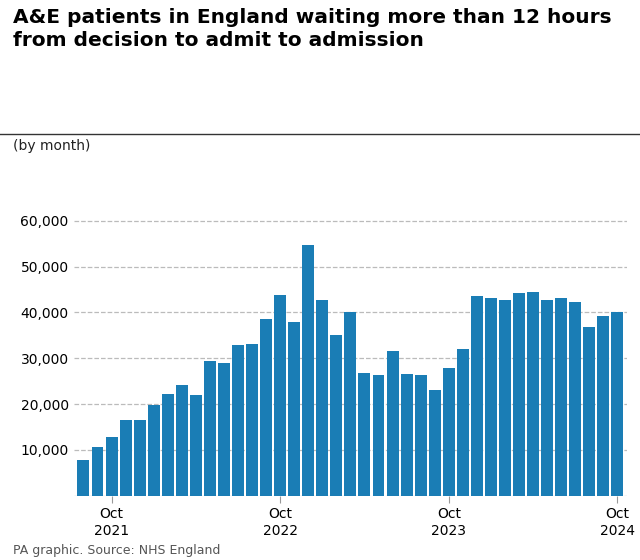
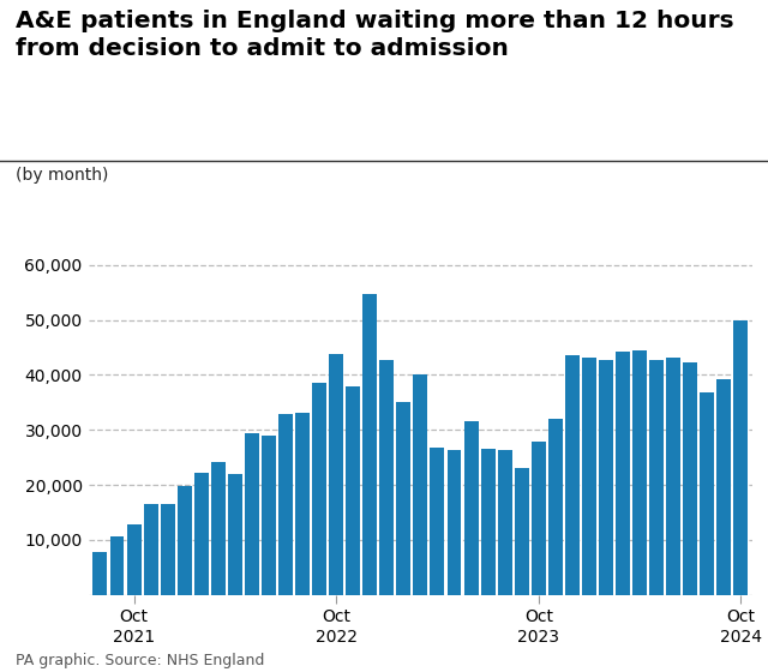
Oct 2024: 40,000 -> 50,000
